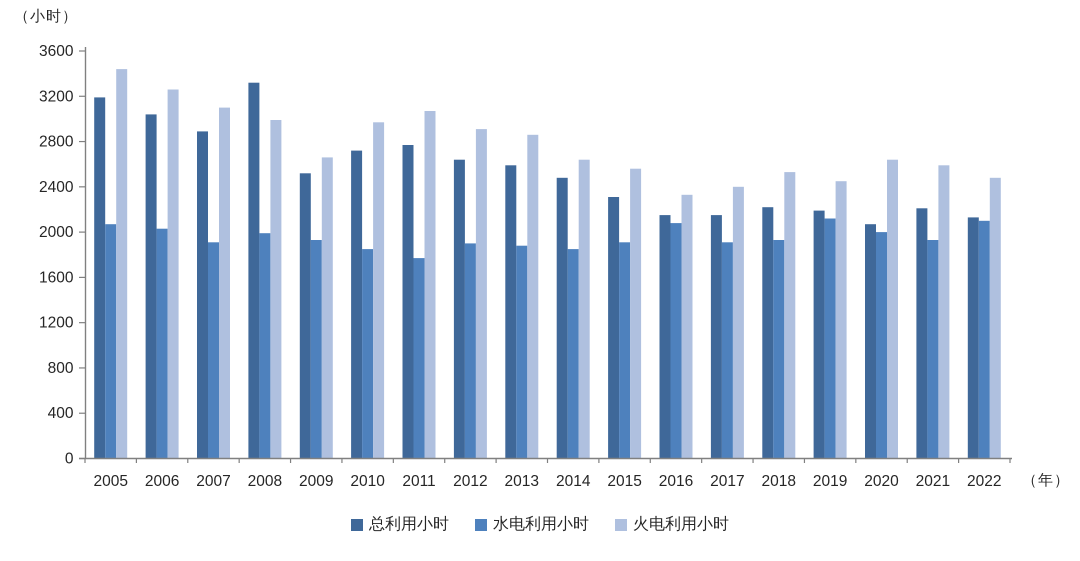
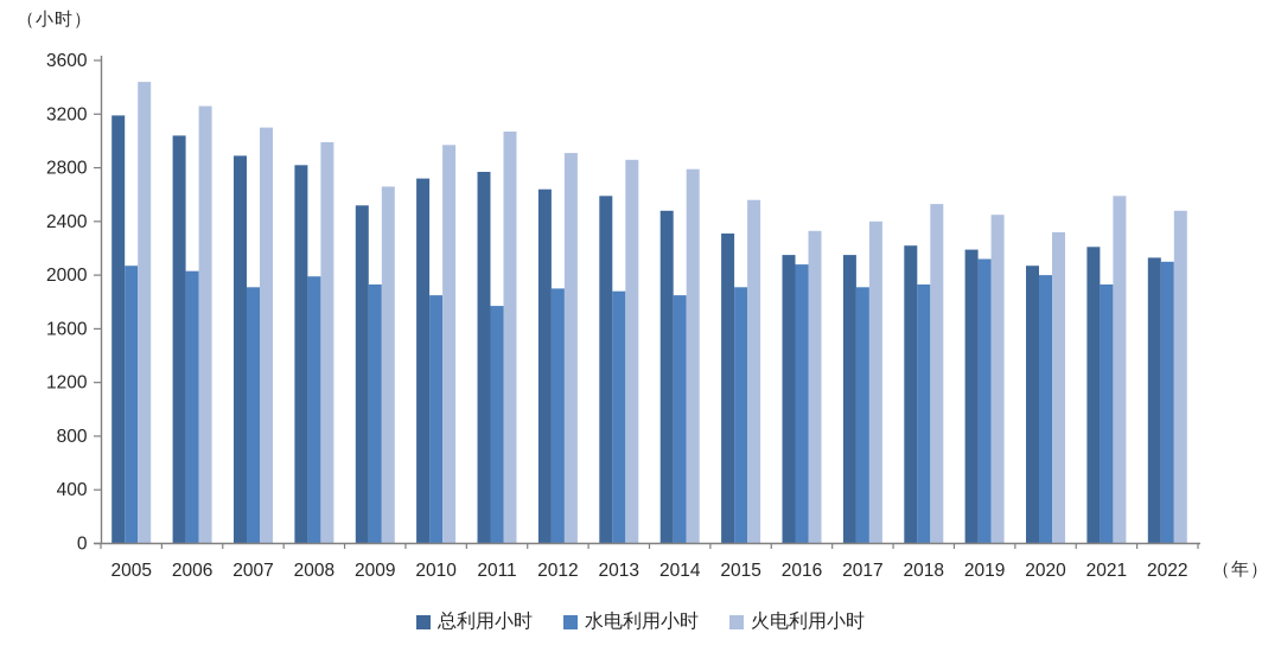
总利用小时/2008: 3320 -> 2820
火电利用小时/2014: 2640 -> 2790
火电利用小时/2020: 2640 -> 2320
